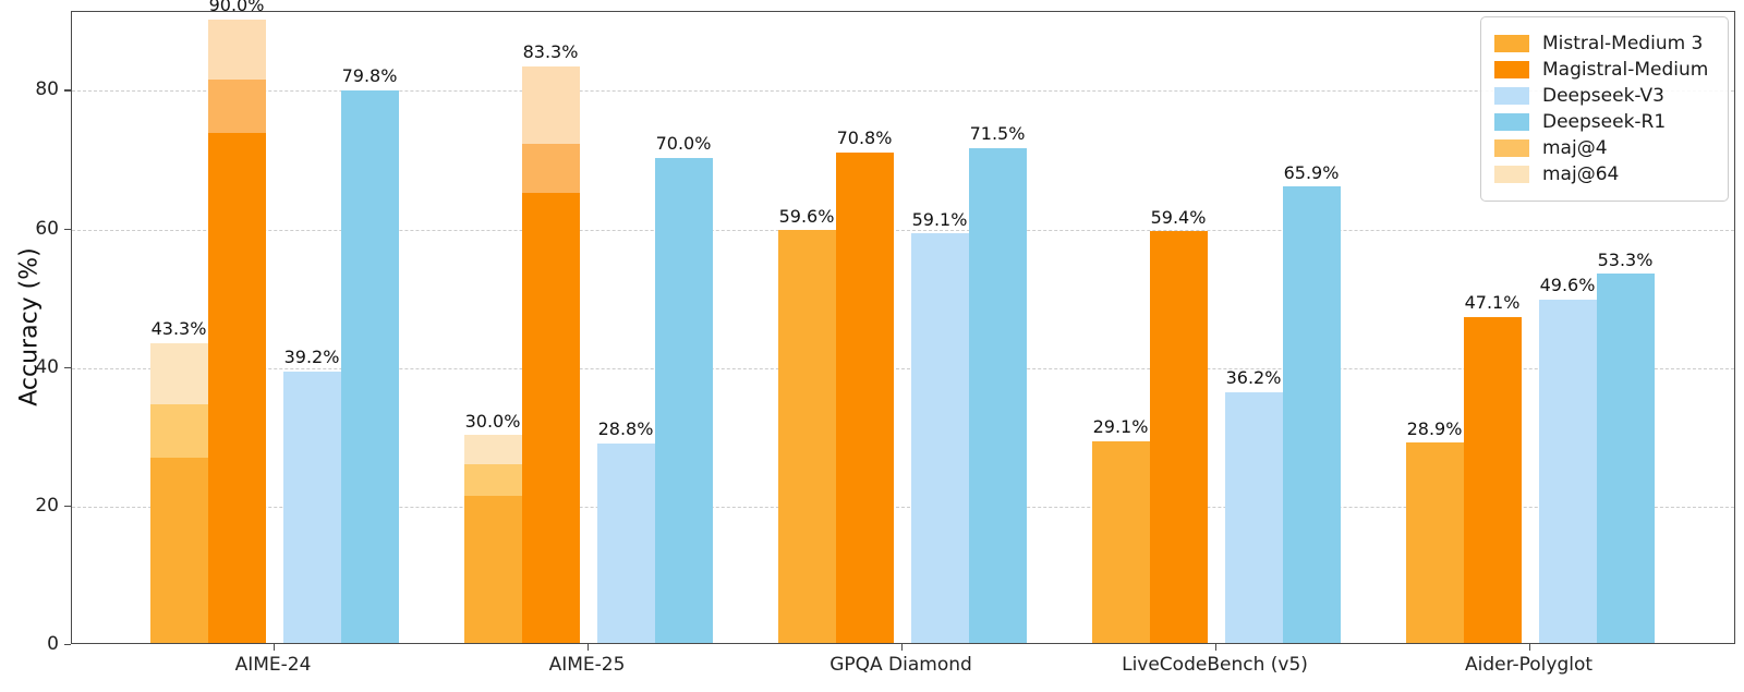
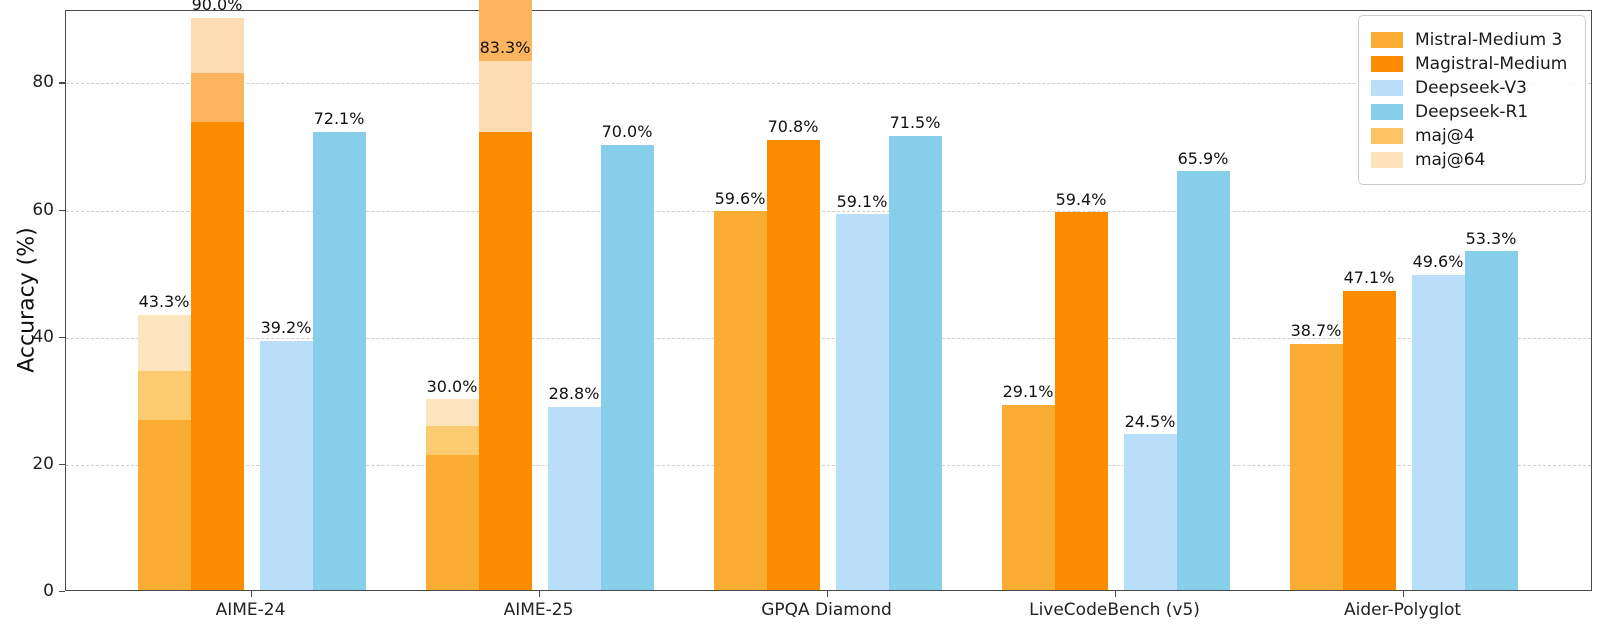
Deepseek-R1/AIME-24: 79.8% -> 72.1%
Magistral-Medium/AIME-25: 64.9% -> 78.7%
Deepseek-V3/LiveCodeBench (v5): 36.2% -> 24.5%
Mistral-Medium 3/Aider-Polyglot: 28.9% -> 38.7%
